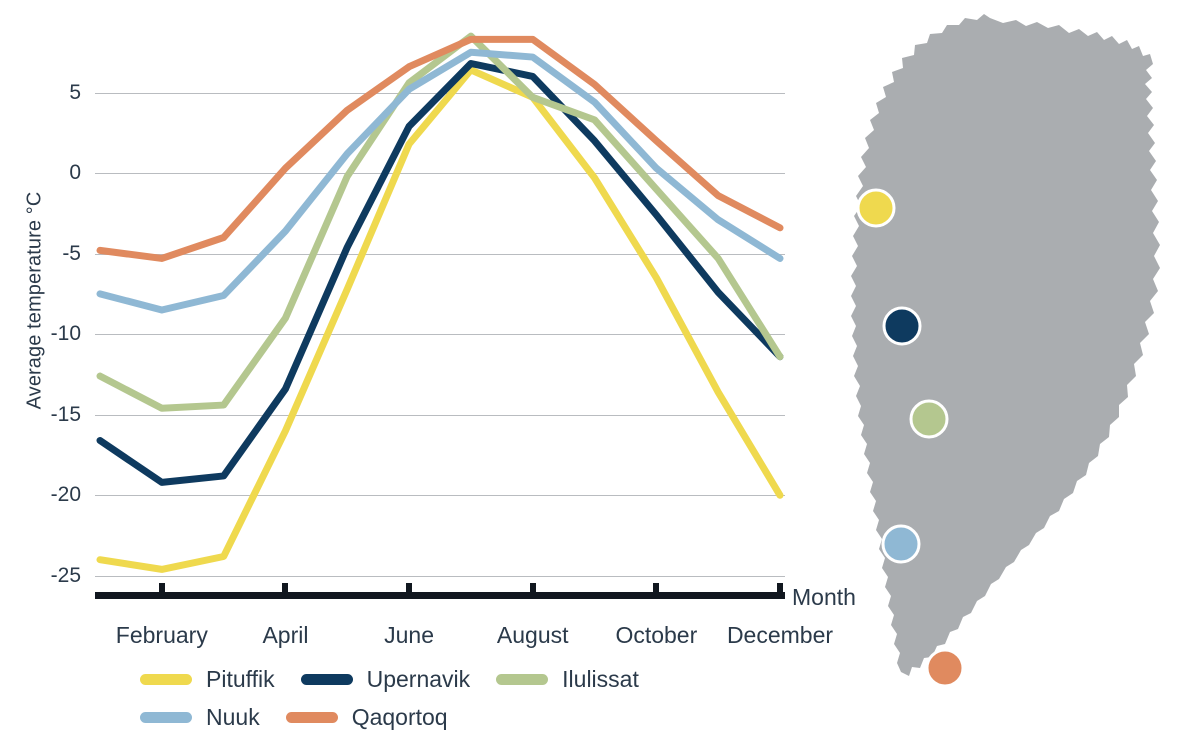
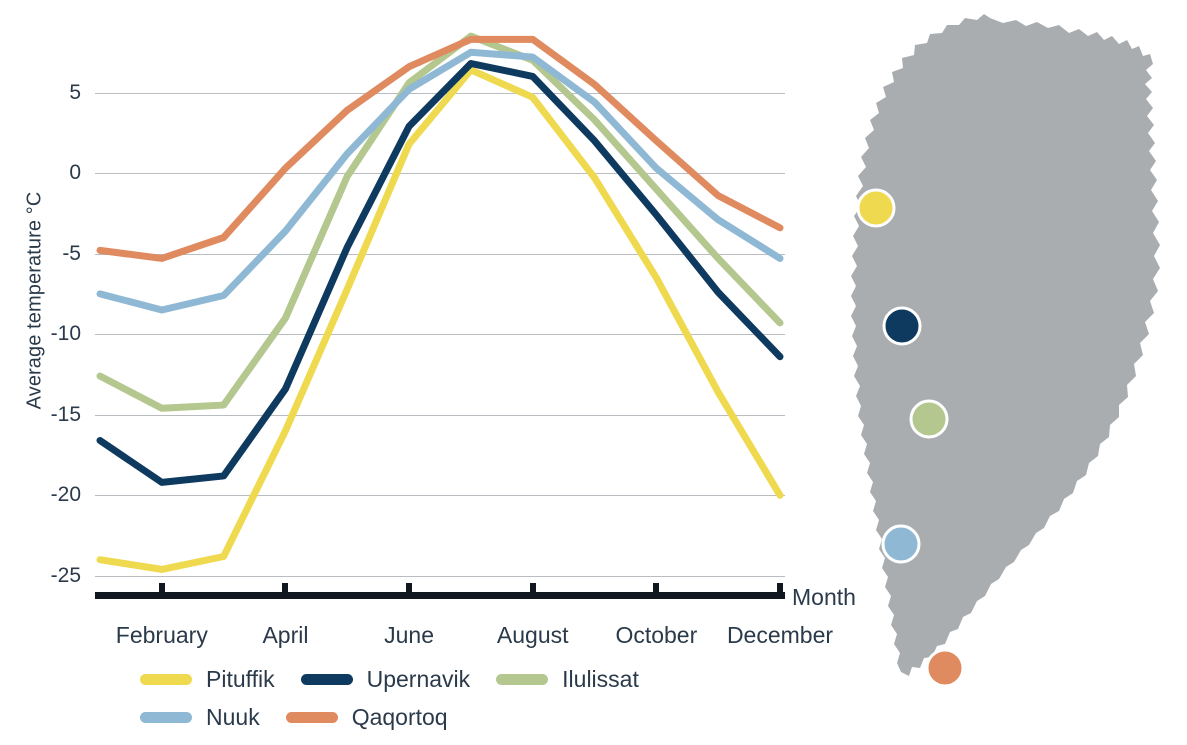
Ilulissat/August: 4.7 -> 7.0
Ilulissat/December: -11.4 -> -9.3
